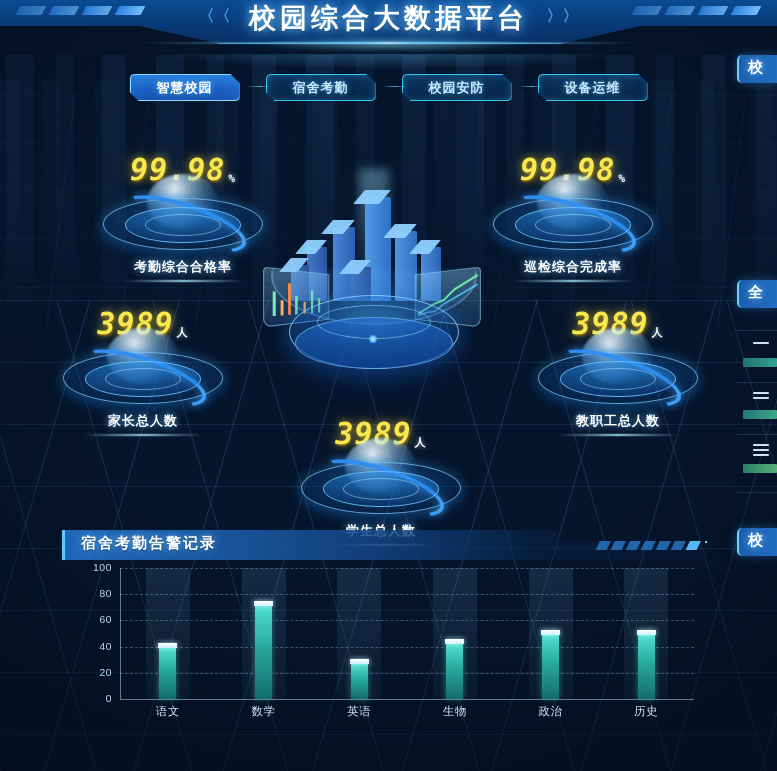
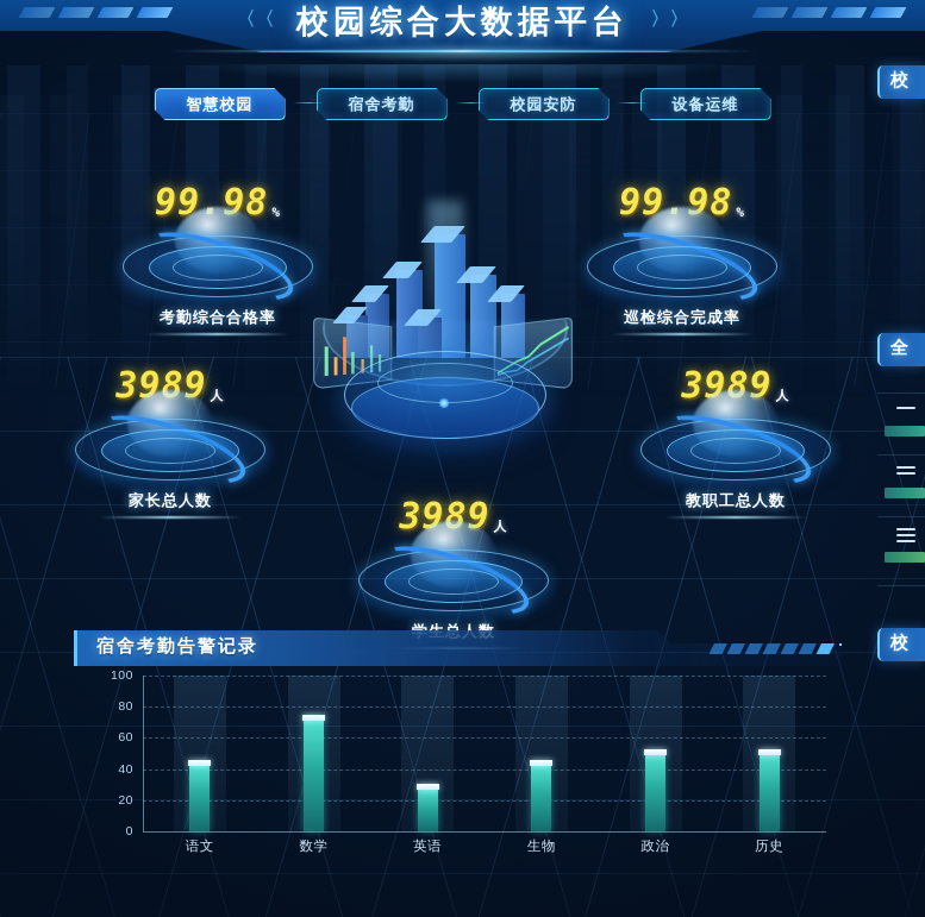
语文: 39 -> 42
